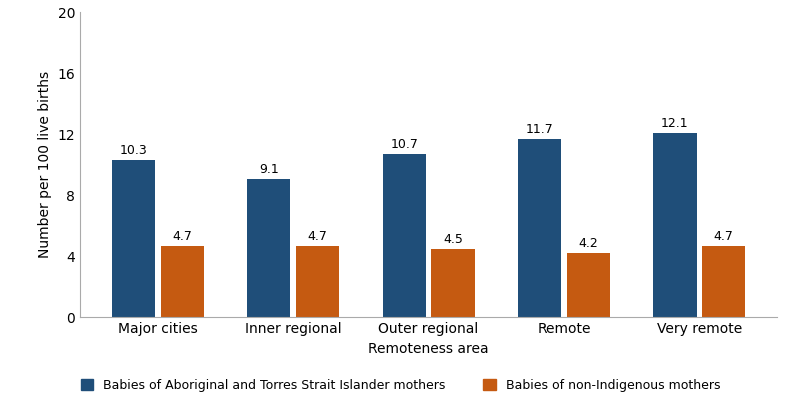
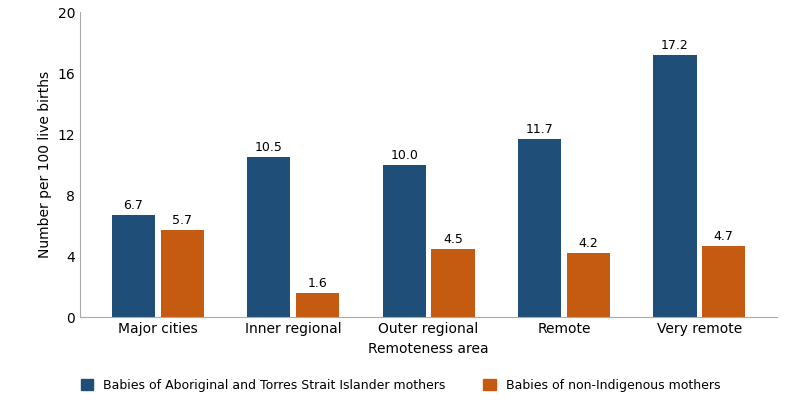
Babies of Aboriginal and Torres Strait Islander mothers/Major cities: 10.3 -> 6.7
Babies of non-Indigenous mothers/Major cities: 4.7 -> 5.7
Babies of Aboriginal and Torres Strait Islander mothers/Inner regional: 9.1 -> 10.5
Babies of non-Indigenous mothers/Inner regional: 4.7 -> 1.6
Babies of Aboriginal and Torres Strait Islander mothers/Outer regional: 10.7 -> 10.0
Babies of Aboriginal and Torres Strait Islander mothers/Very remote: 12.1 -> 17.2
